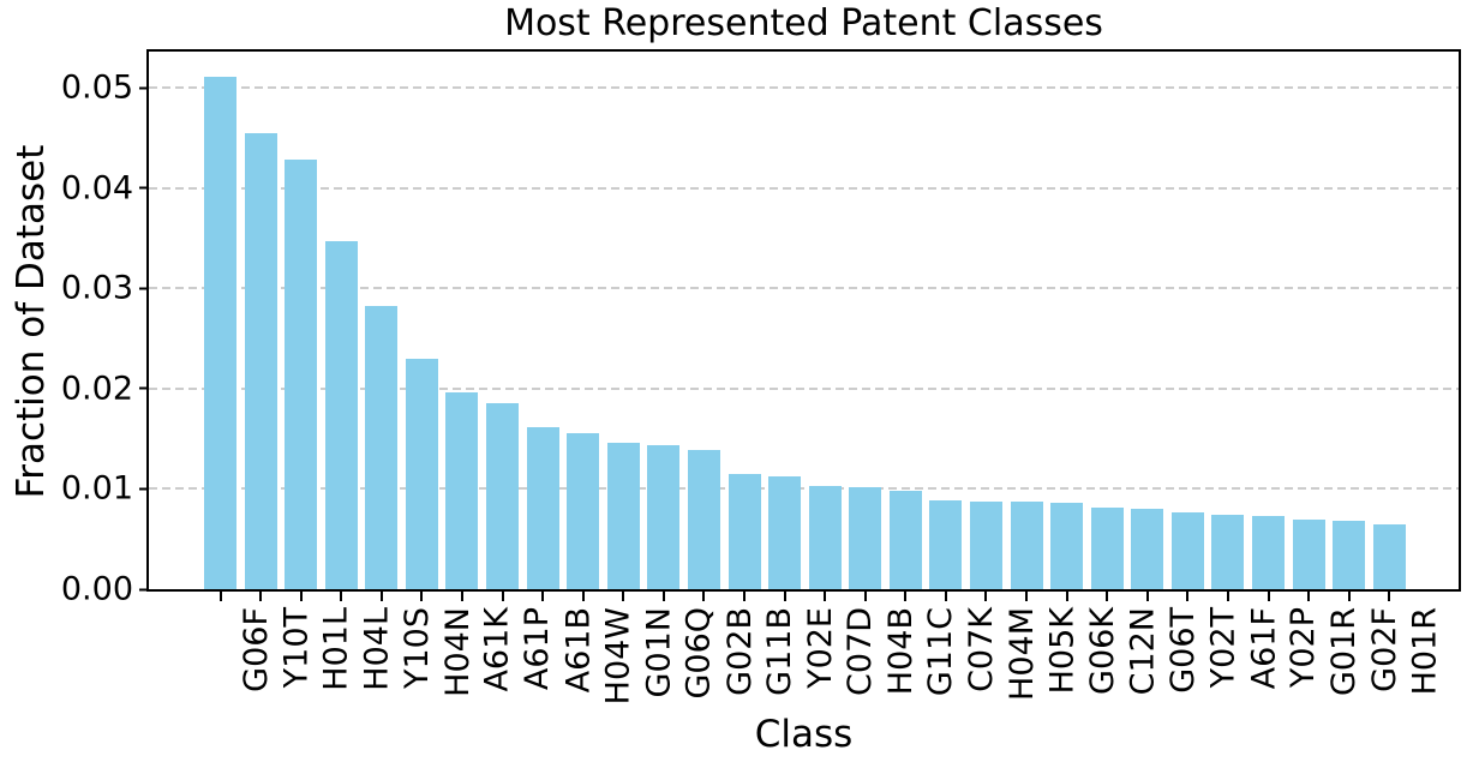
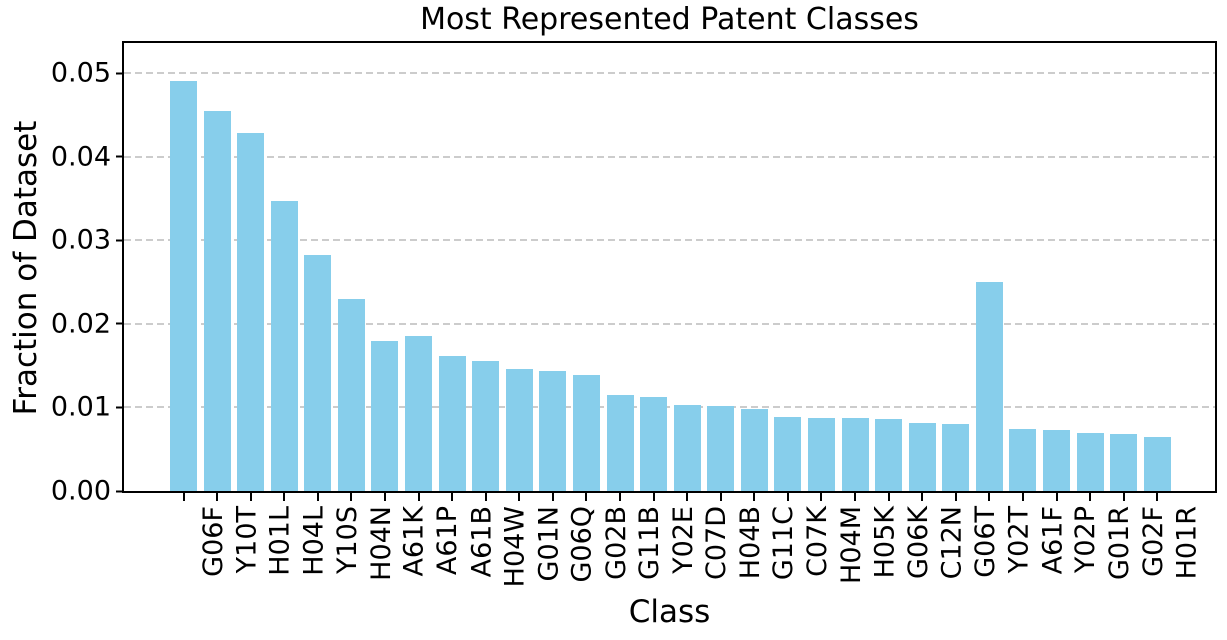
G06F: 0.051 -> 0.049
A61K: 0.020 -> 0.018
Y02T: 0.008 -> 0.025
